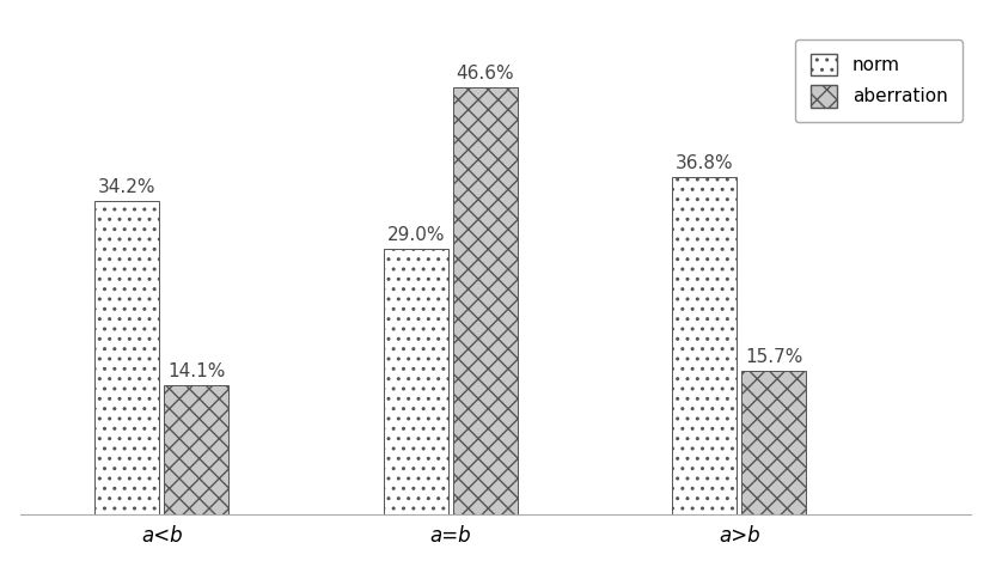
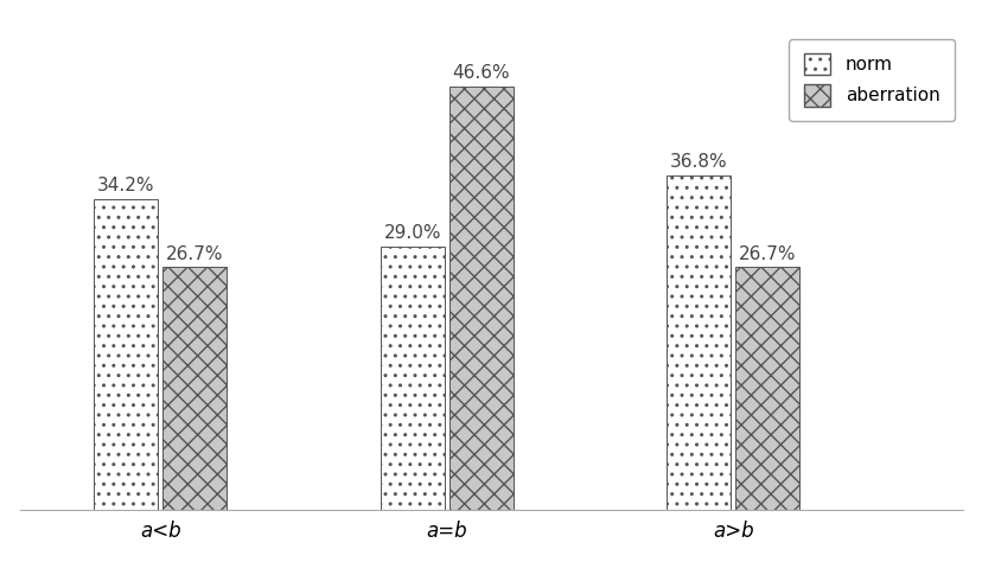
aberration/a<b: 14.1% -> 26.7%
aberration/a>b: 15.7% -> 26.7%
